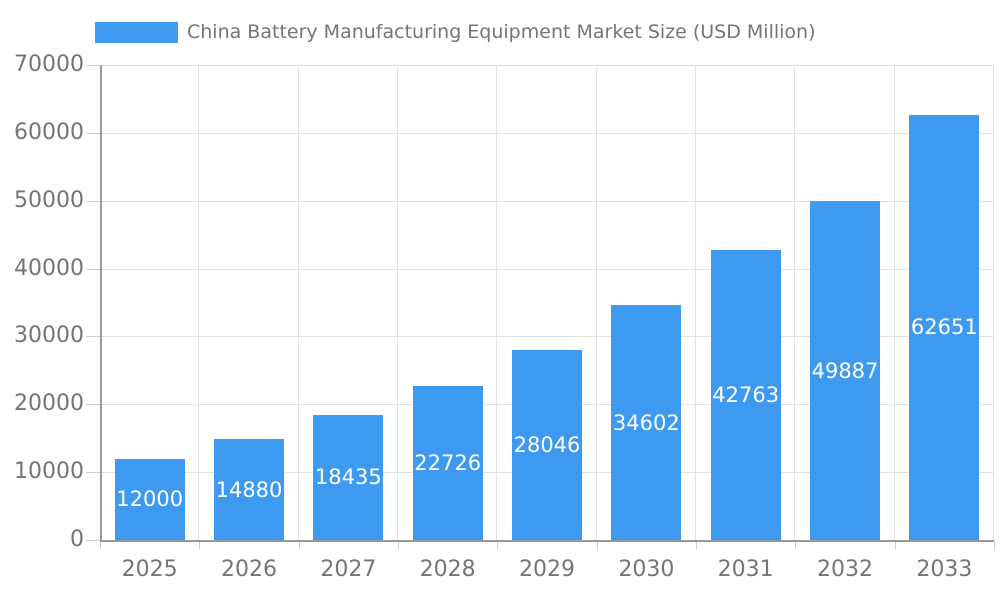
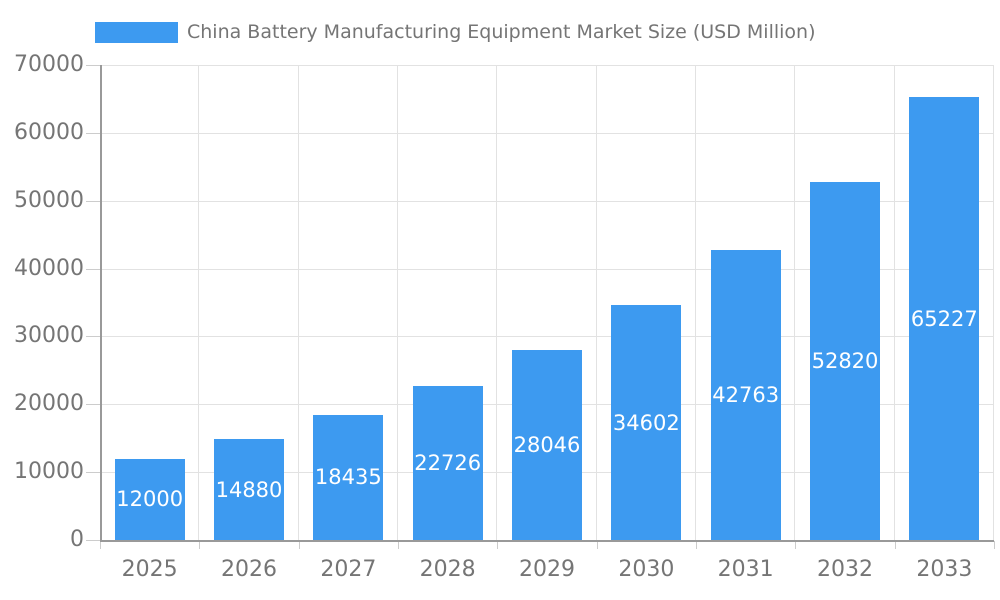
2032: 49887 -> 52820
2033: 62651 -> 65227
